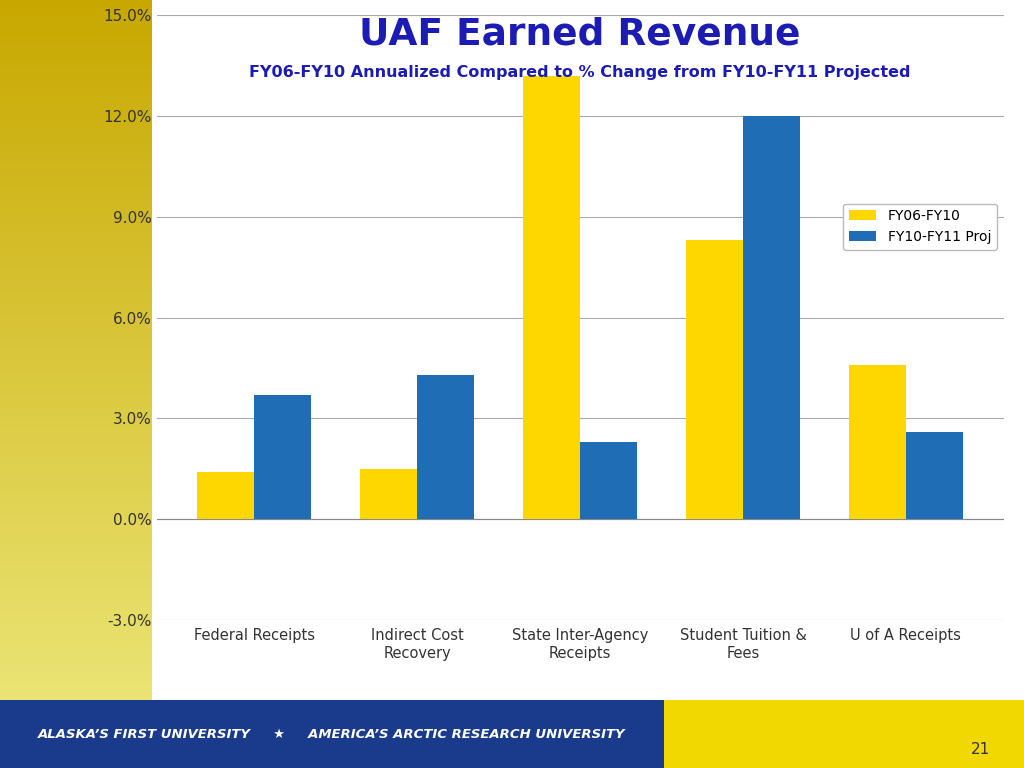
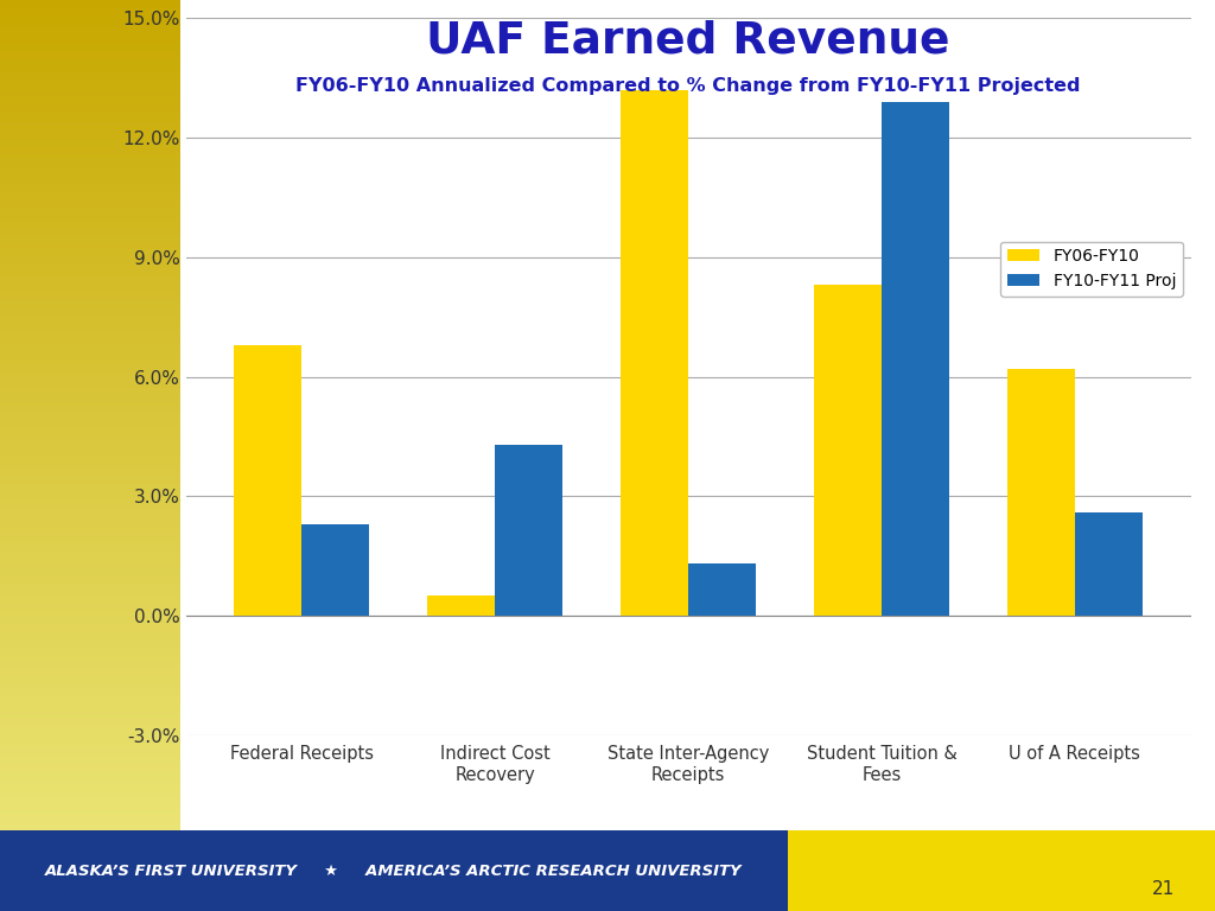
FY06-FY10/Federal Receipts: 1.4% -> 6.8%
FY10-FY11 Proj/Federal Receipts: 3.7% -> 2.3%
FY06-FY10/Indirect Cost Recovery: 1.5% -> 0.5%
FY10-FY11 Proj/State Inter-Agency Receipts: 2.3% -> 1.3%
FY10-FY11 Proj/Student Tuition & Fees: 12.0% -> 12.9%
FY06-FY10/U of A Receipts: 4.6% -> 6.2%
